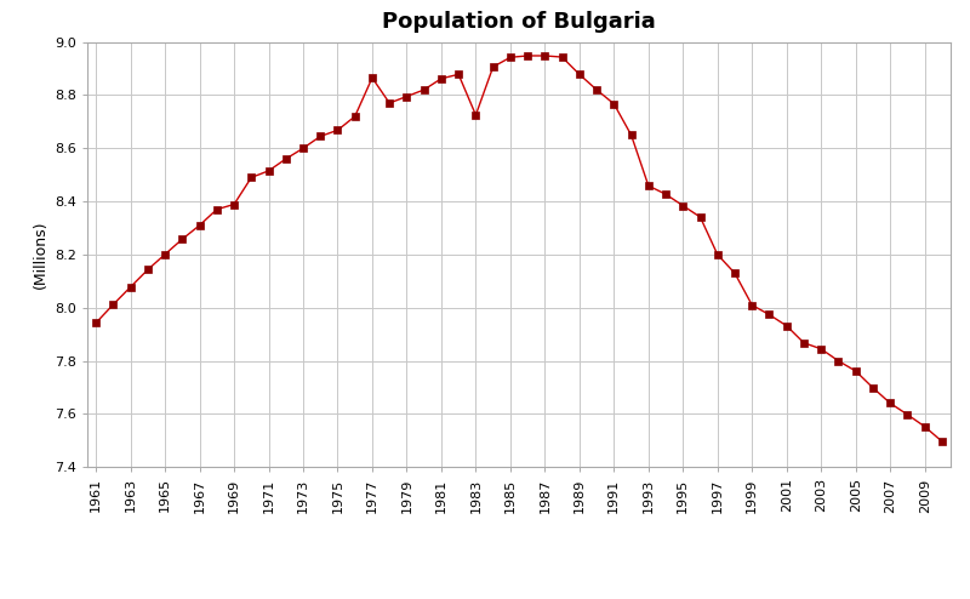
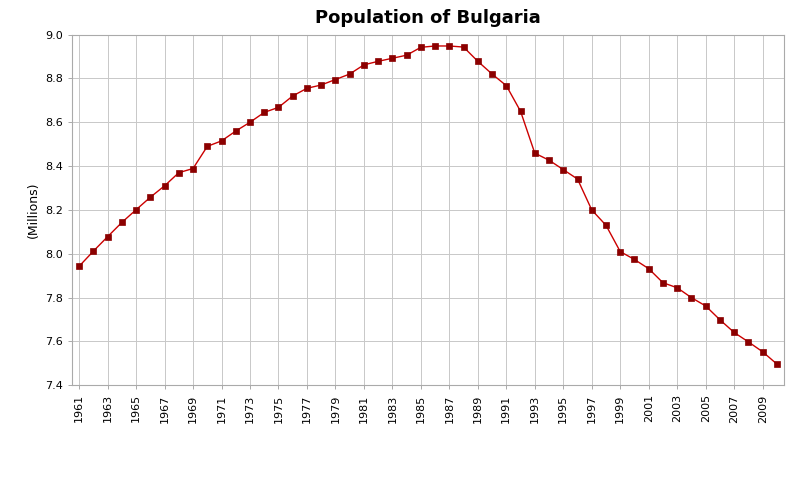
1977: 8.865 -> 8.755
1983: 8.725 -> 8.892
